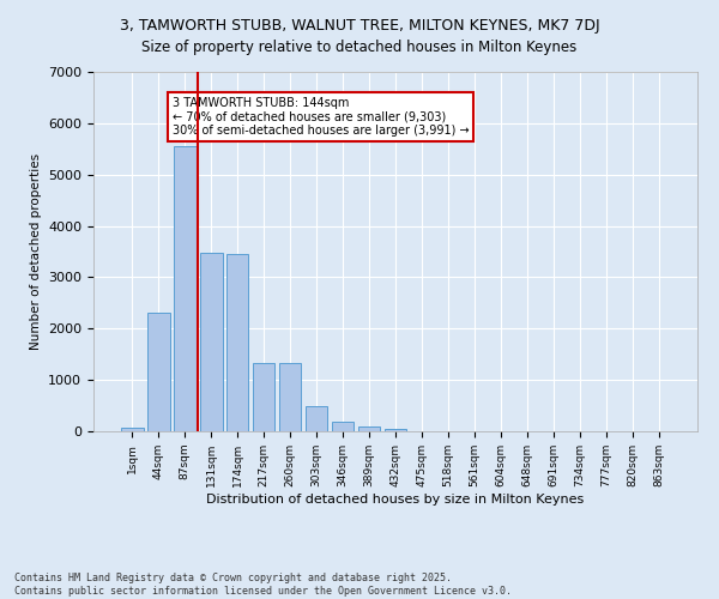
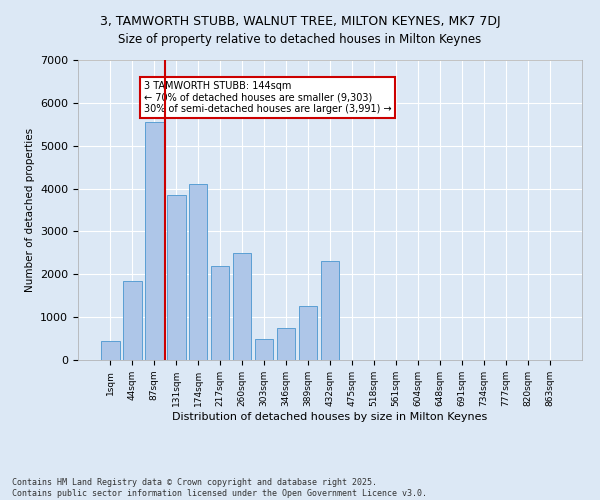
1sqm: 80 -> 450
44sqm: 2300 -> 1850
131sqm: 3470 -> 3850
174sqm: 3460 -> 4100
217sqm: 1330 -> 2200
260sqm: 1320 -> 2500
346sqm: 180 -> 750
389sqm: 90 -> 1250
432sqm: 60 -> 2300
